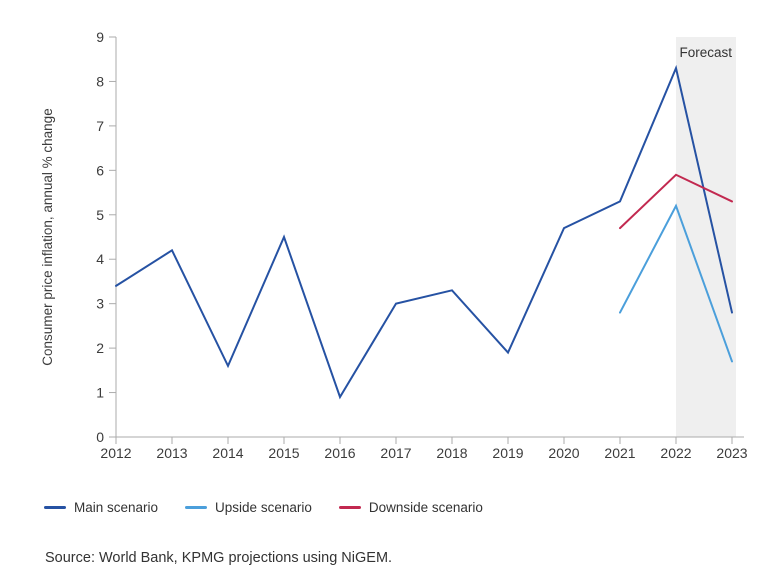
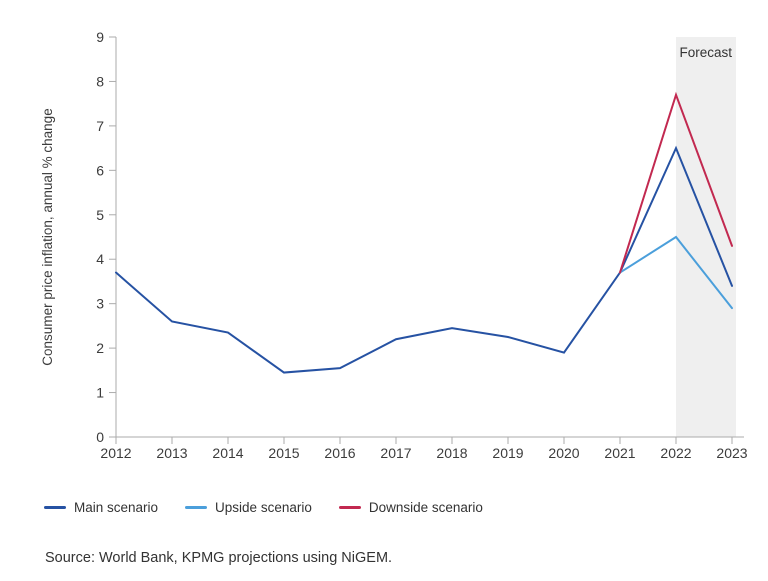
Main scenario/2012: 3.4 -> 3.7
Main scenario/2013: 4.2 -> 2.6
Main scenario/2014: 1.6 -> 2.4
Main scenario/2015: 4.5 -> 1.4
Main scenario/2016: 0.9 -> 1.6
Main scenario/2017: 3.0 -> 2.2
Main scenario/2018: 3.3 -> 2.5
Main scenario/2019: 1.9 -> 2.2
Main scenario/2020: 4.7 -> 1.9
Main scenario/2021: 5.3 -> 3.7
Upside scenario/2021: 2.8 -> 3.7
Downside scenario/2021: 4.7 -> 3.7
Main scenario/2022: 8.3 -> 6.5
Upside scenario/2022: 5.2 -> 4.5
Downside scenario/2022: 5.9 -> 7.7
Main scenario/2023: 2.8 -> 3.4
Upside scenario/2023: 1.7 -> 2.9
Downside scenario/2023: 5.3 -> 4.3
